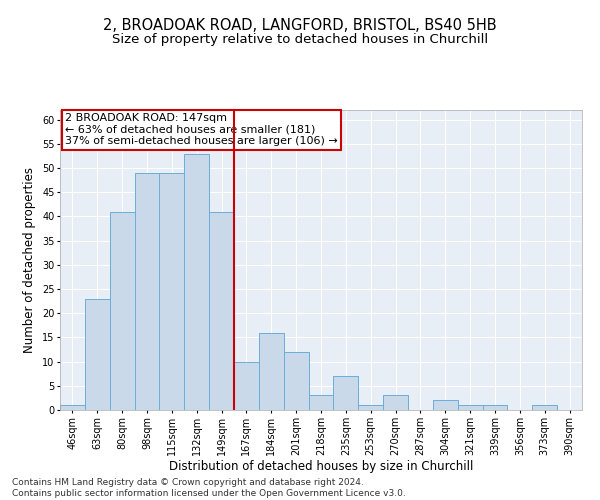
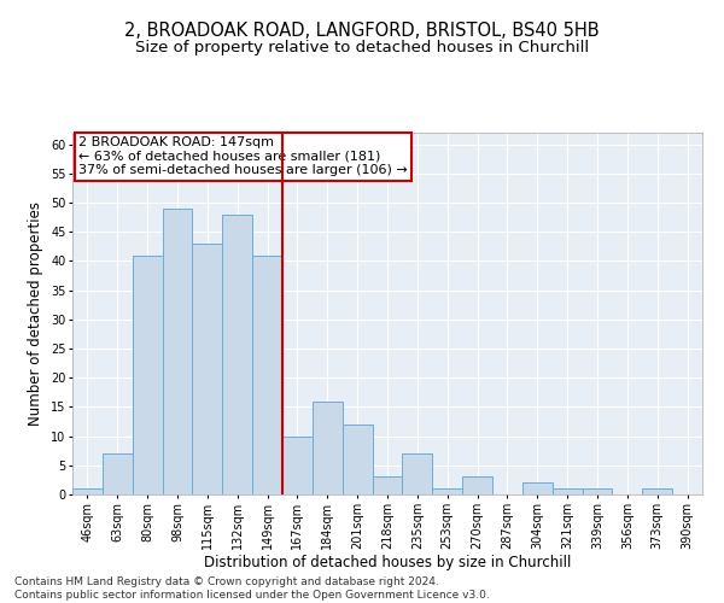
63sqm: 23 -> 7
115sqm: 49 -> 43
132sqm: 53 -> 48
